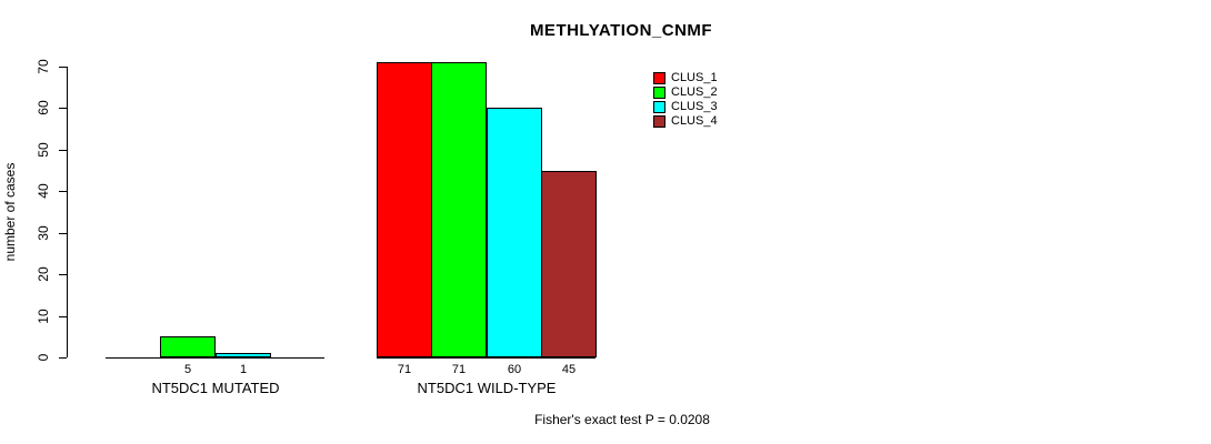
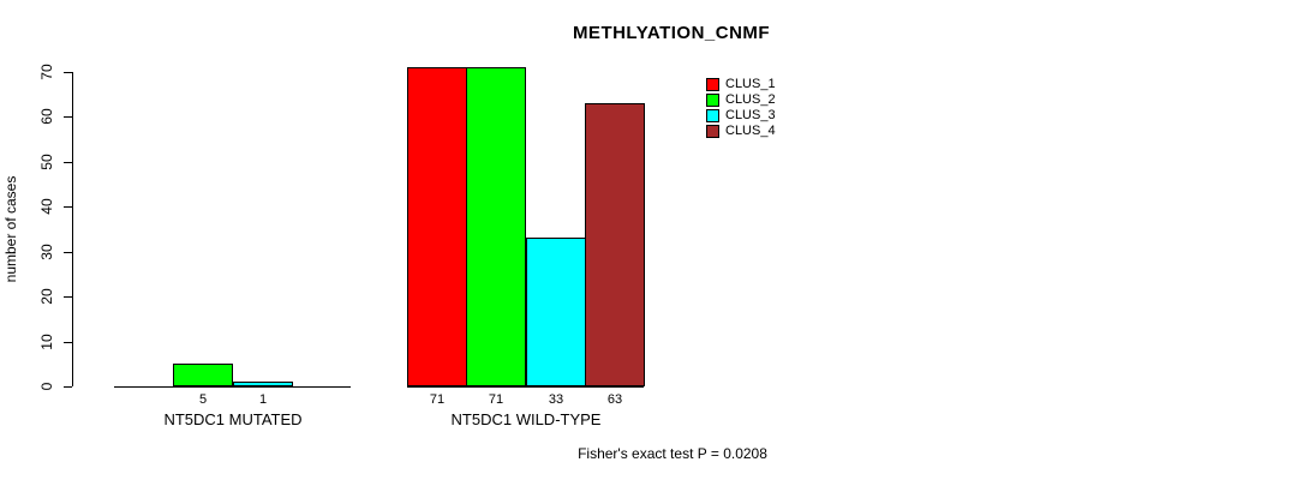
CLUS_3/NT5DC1 WILD-TYPE: 60 -> 33
CLUS_4/NT5DC1 WILD-TYPE: 45 -> 63
